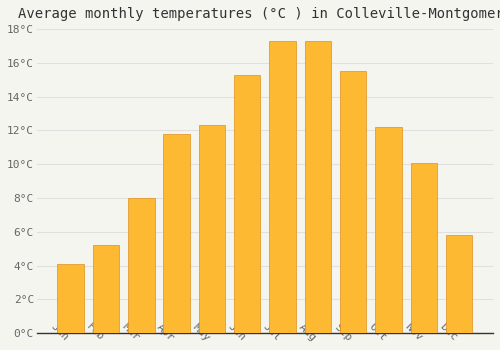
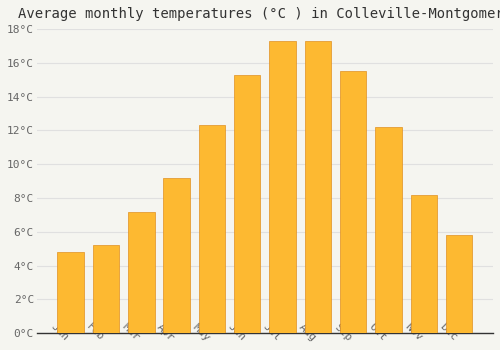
Jan: 4.1°C -> 4.8°C
Mar: 8.0°C -> 7.2°C
Apr: 11.8°C -> 9.2°C
Nov: 10.1°C -> 8.2°C
